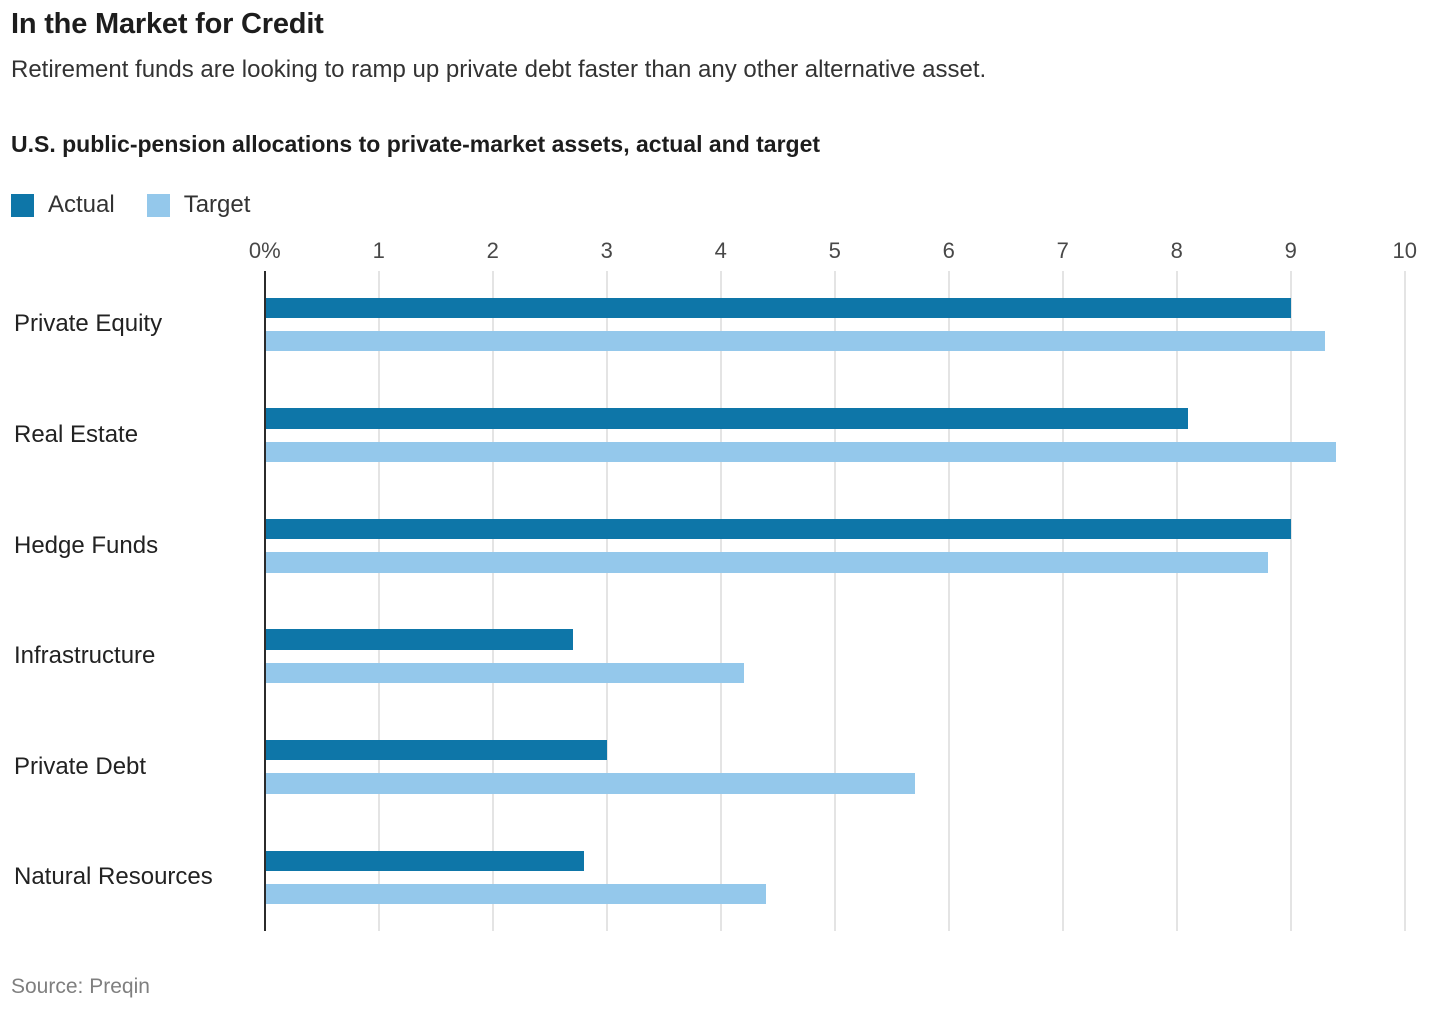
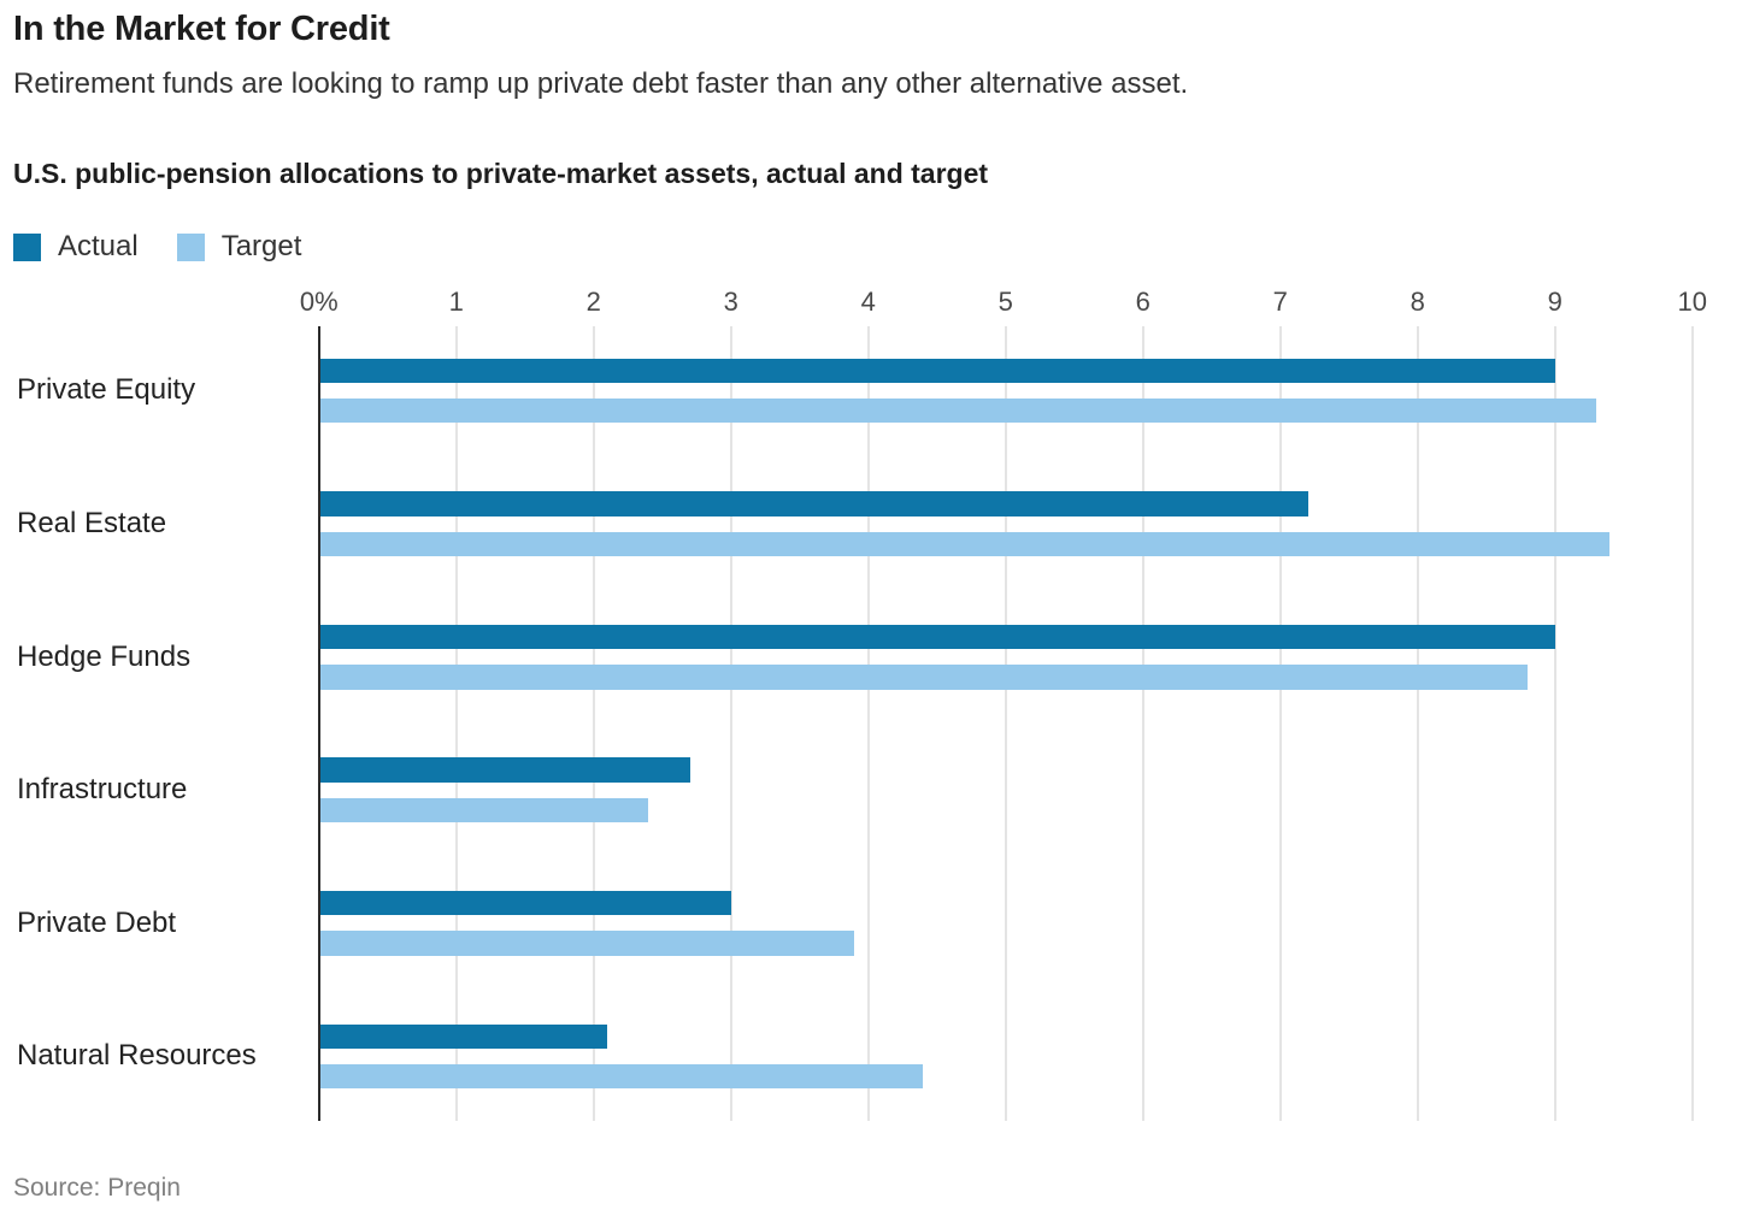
Actual/Real Estate: 8.1 -> 7.2
Target/Infrastructure: 4.2 -> 2.4
Target/Private Debt: 5.7 -> 3.9
Actual/Natural Resources: 2.8 -> 2.1
